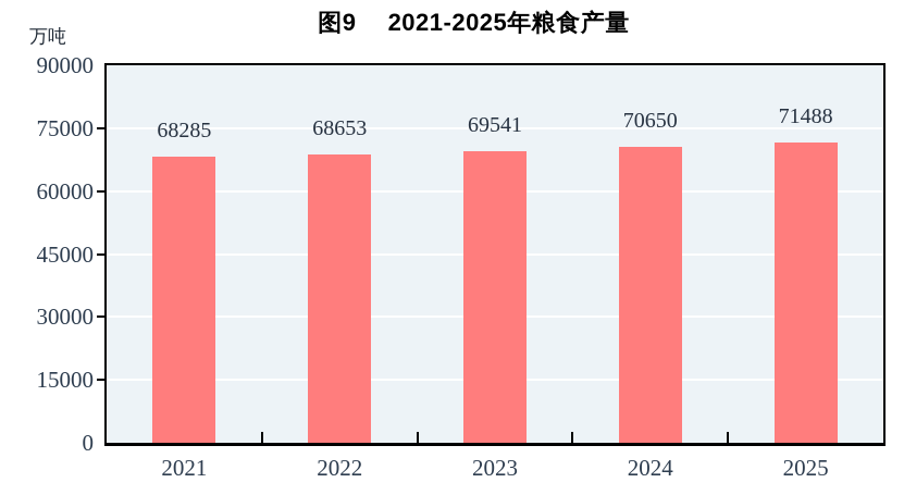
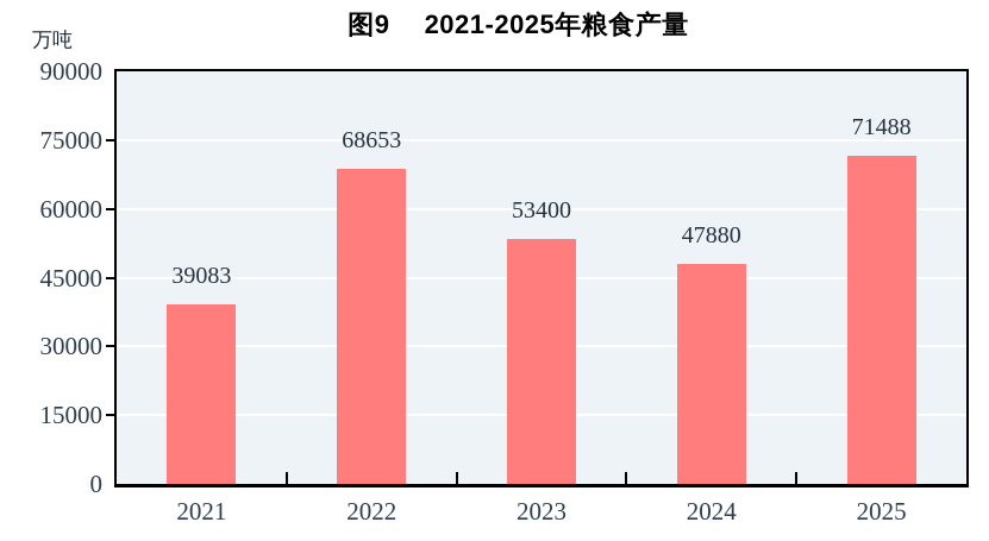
2021: 68285 -> 39083
2023: 69541 -> 53400
2024: 70650 -> 47880
